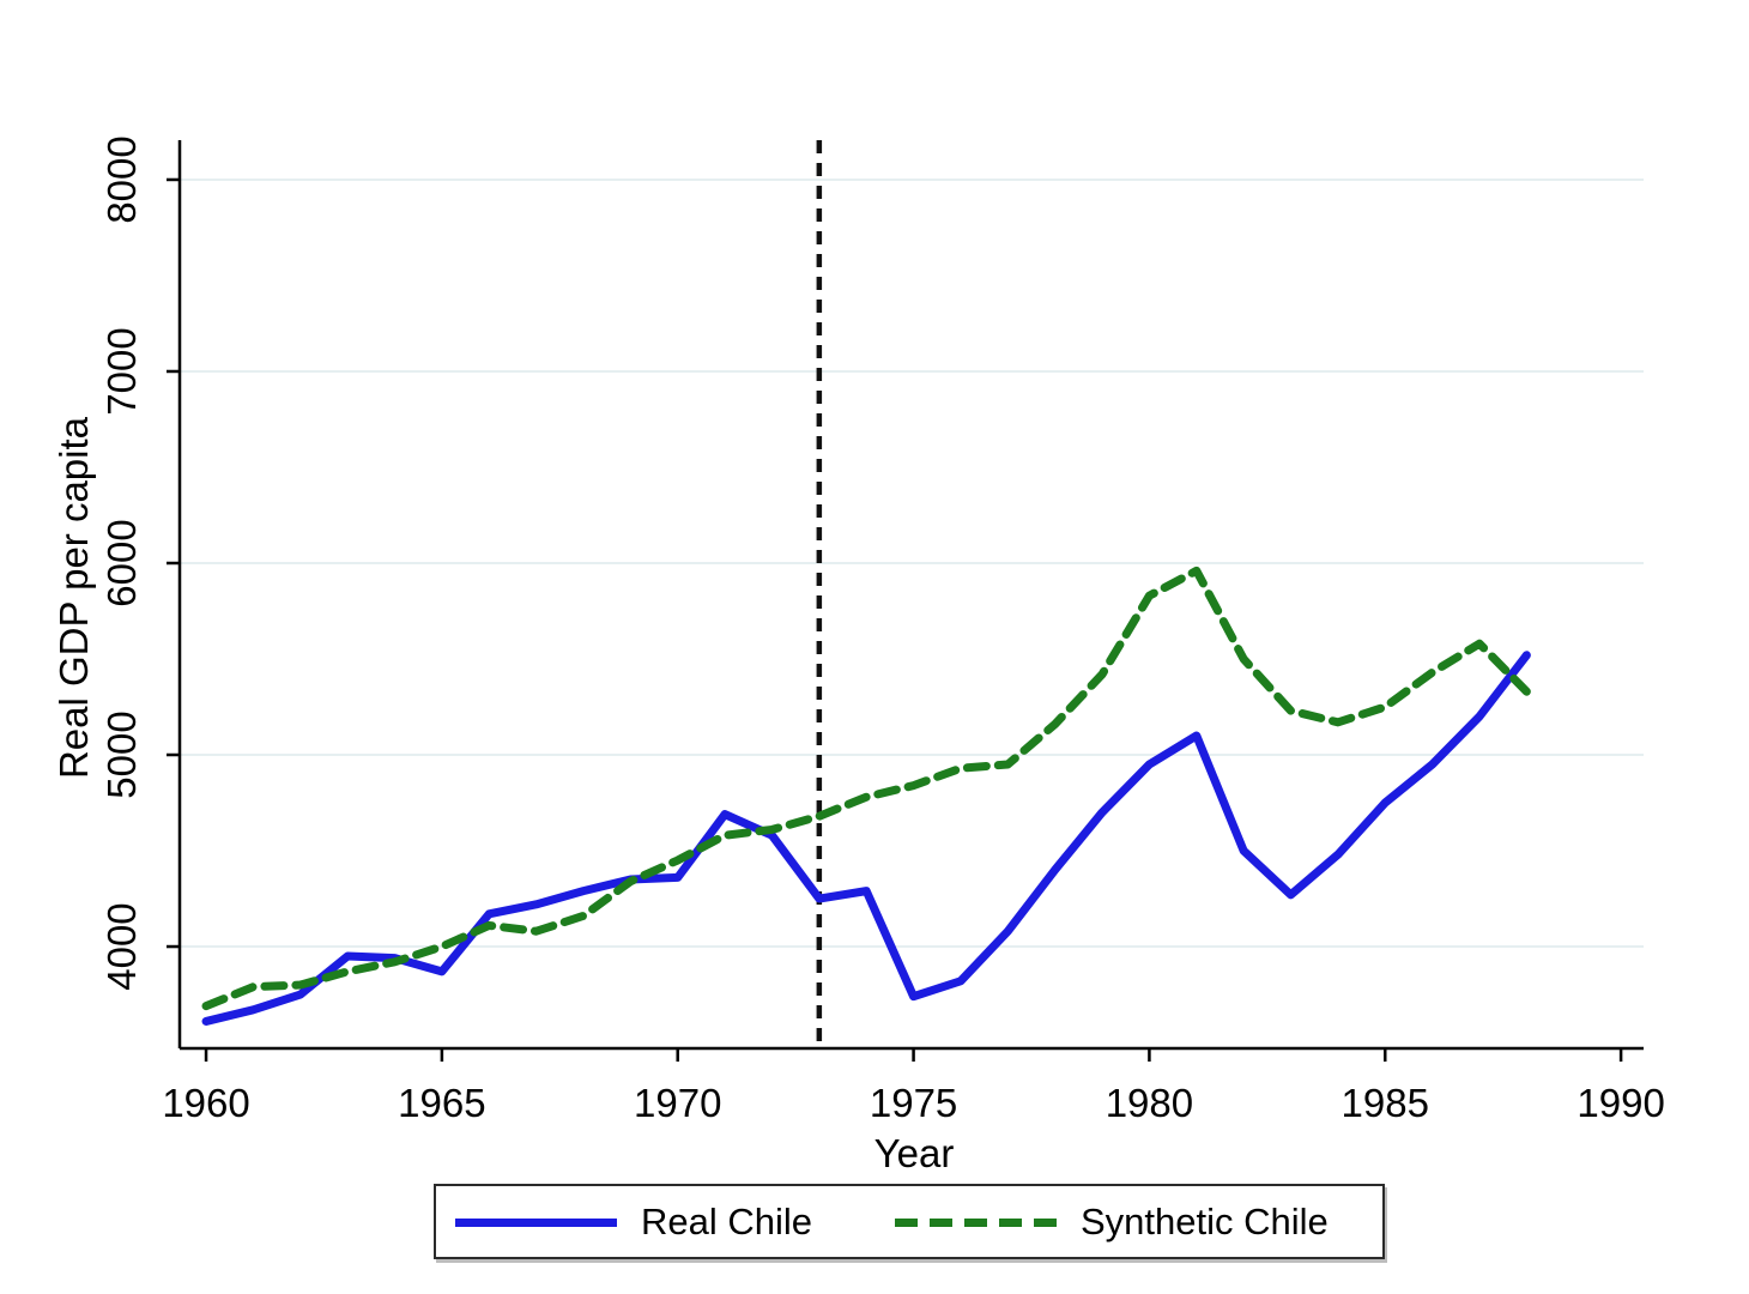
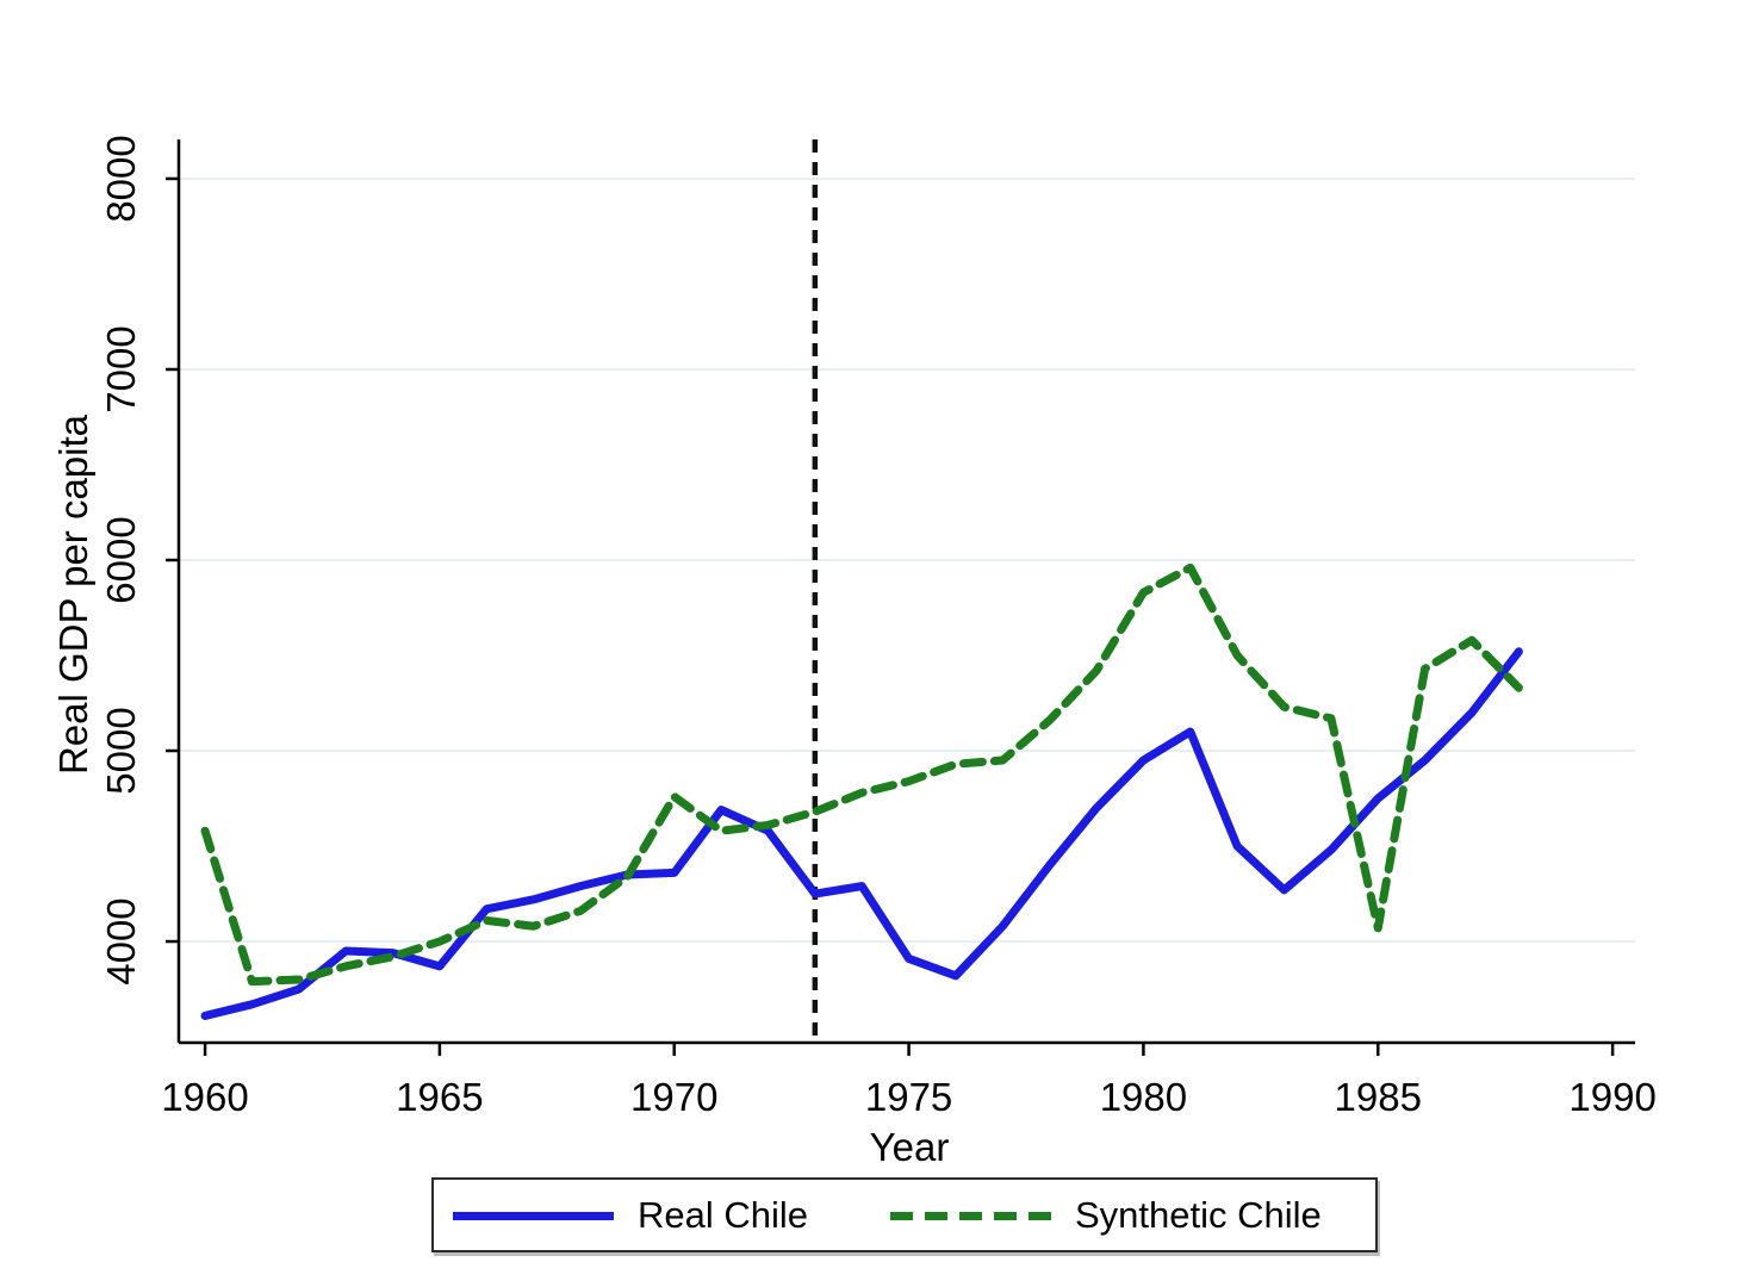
Synthetic Chile/1960: 3690 -> 4580
Synthetic Chile/1970: 4450 -> 4760
Real Chile/1975: 3740 -> 3910
Synthetic Chile/1985: 5250 -> 4070
